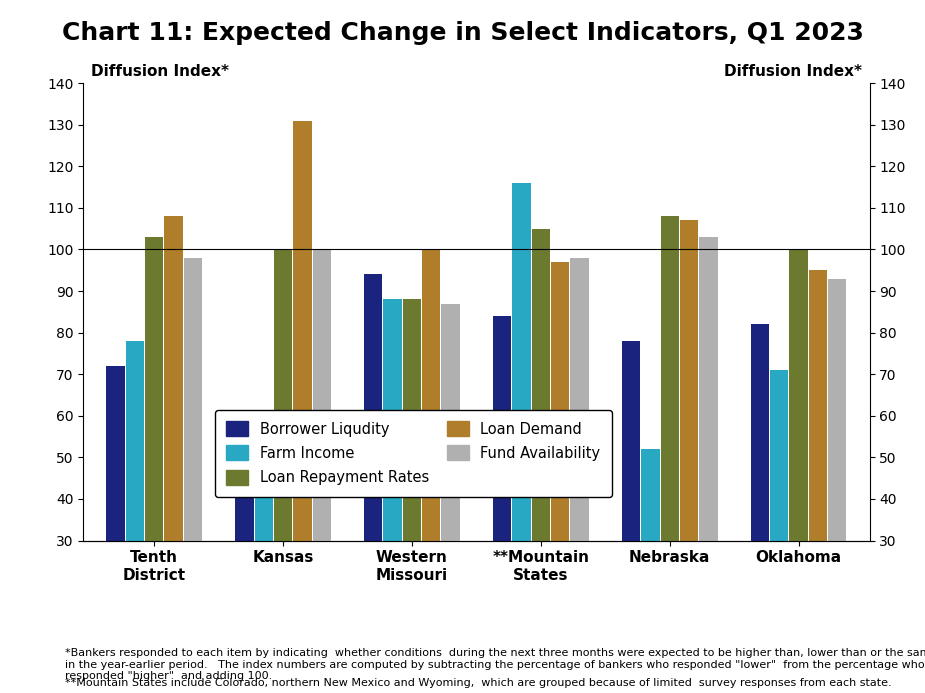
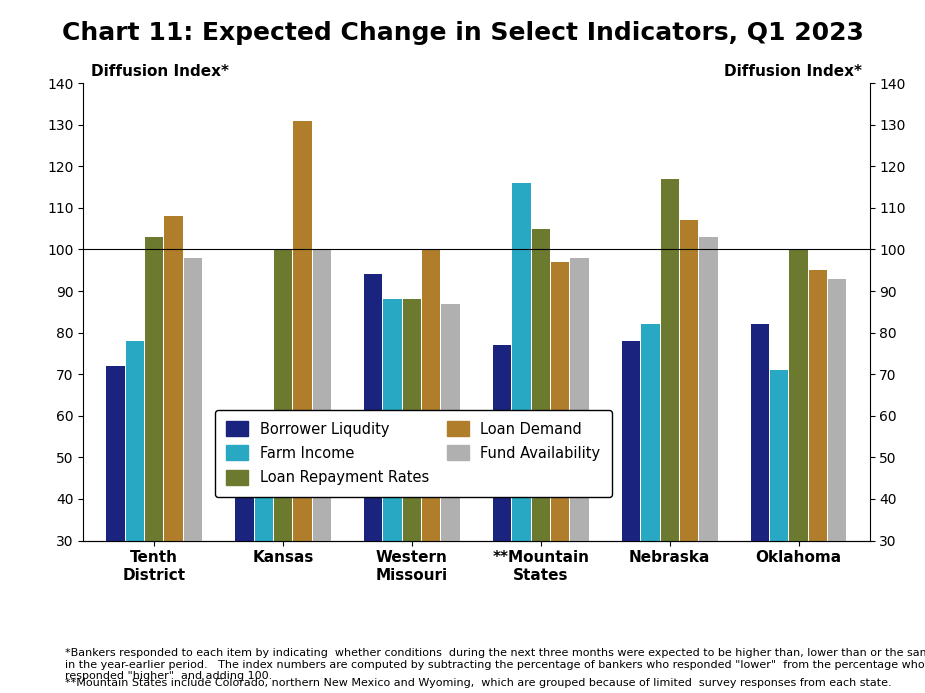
Borrower Liqudity/**Mountain States: 84 -> 77
Farm Income/Nebraska: 52 -> 82
Loan Repayment Rates/Nebraska: 108 -> 117
